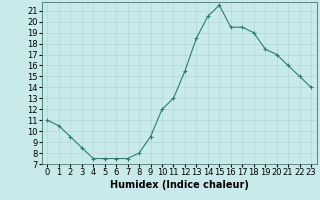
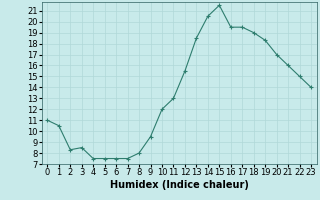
2: 9.5 -> 8.3
19: 17.5 -> 18.3
